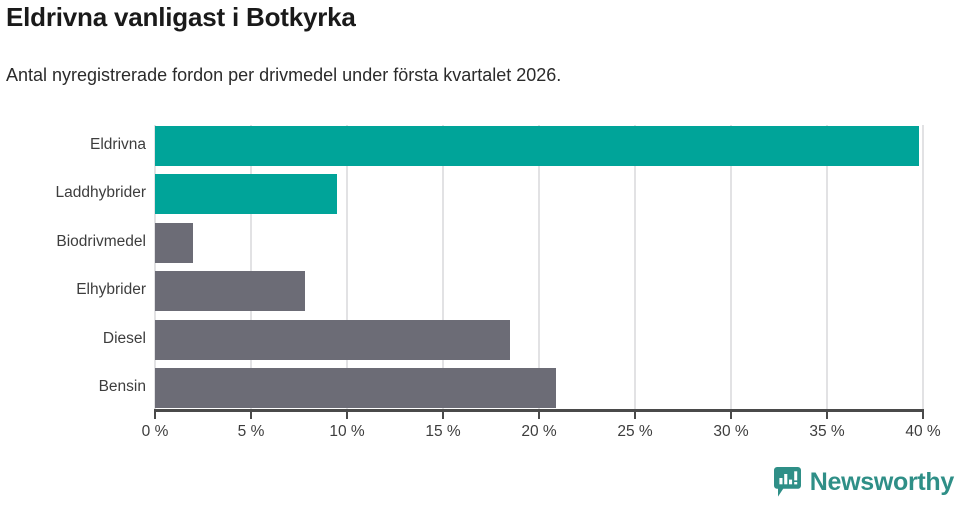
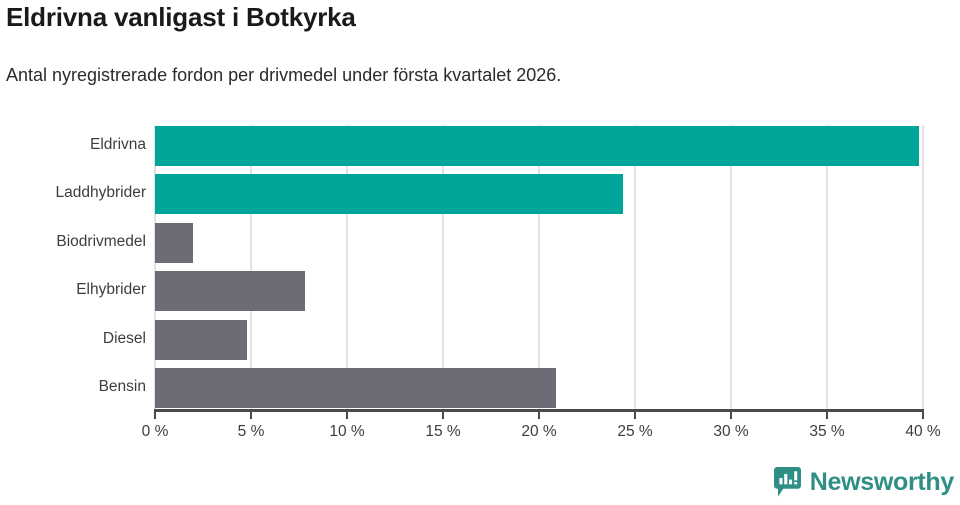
Laddhybrider: 9.5% -> 24.4%
Diesel: 18.5% -> 4.8%
